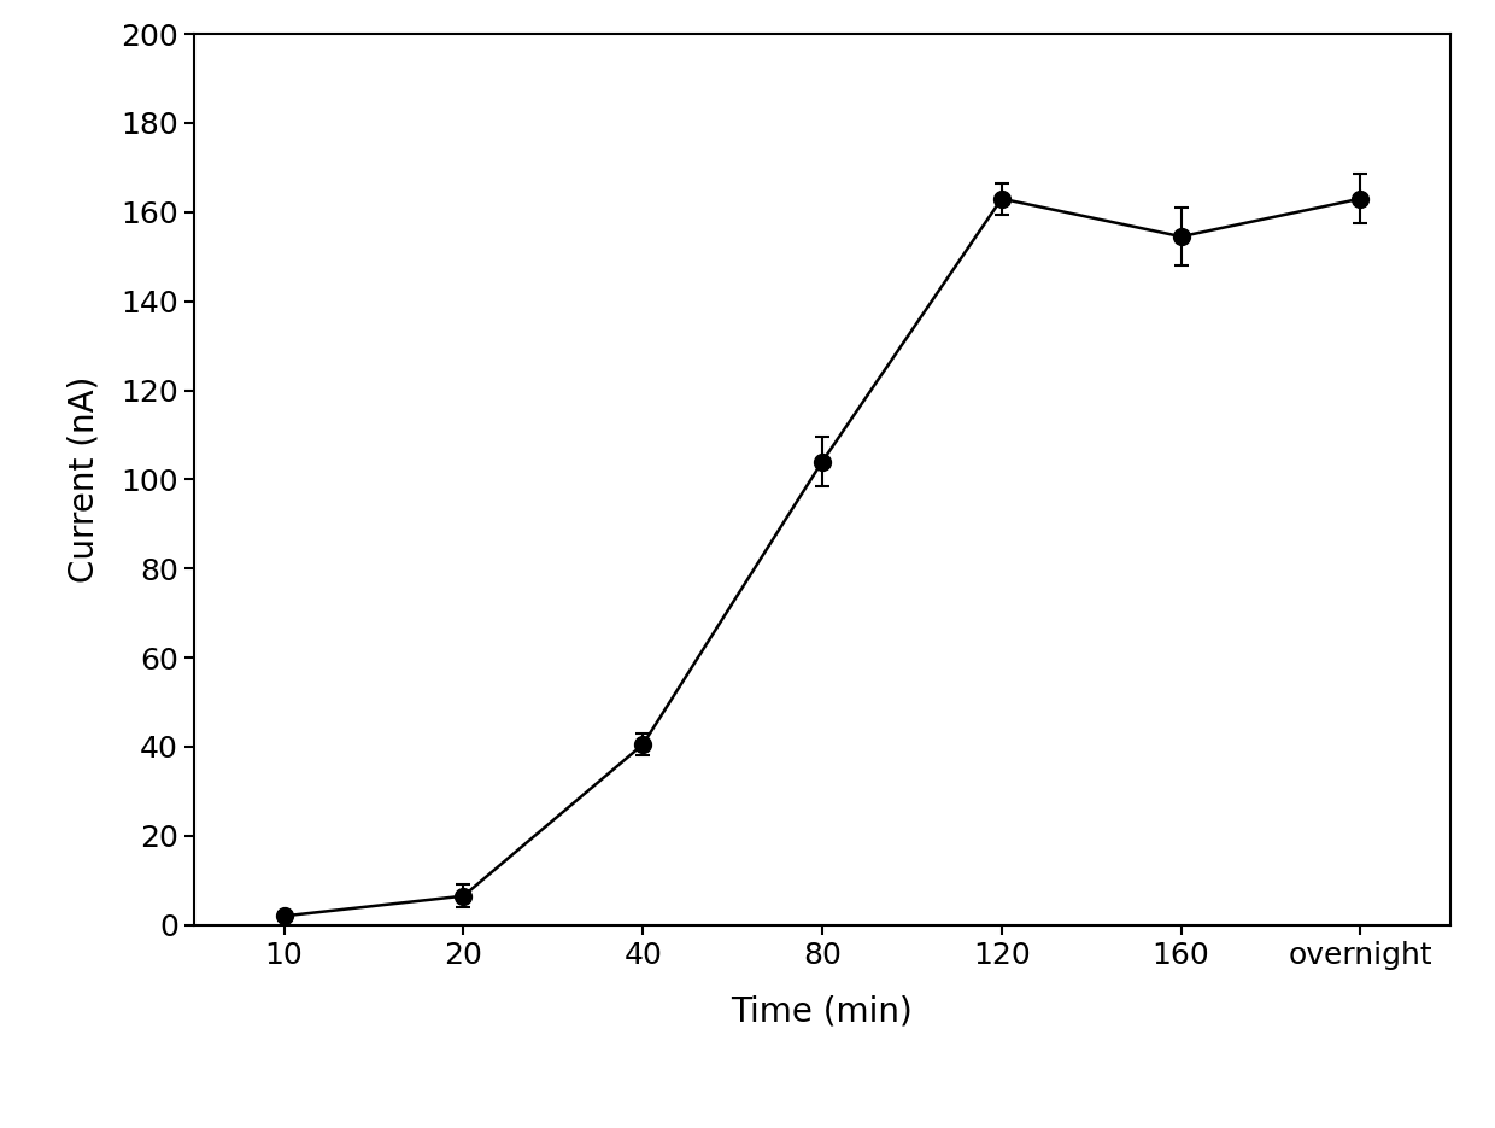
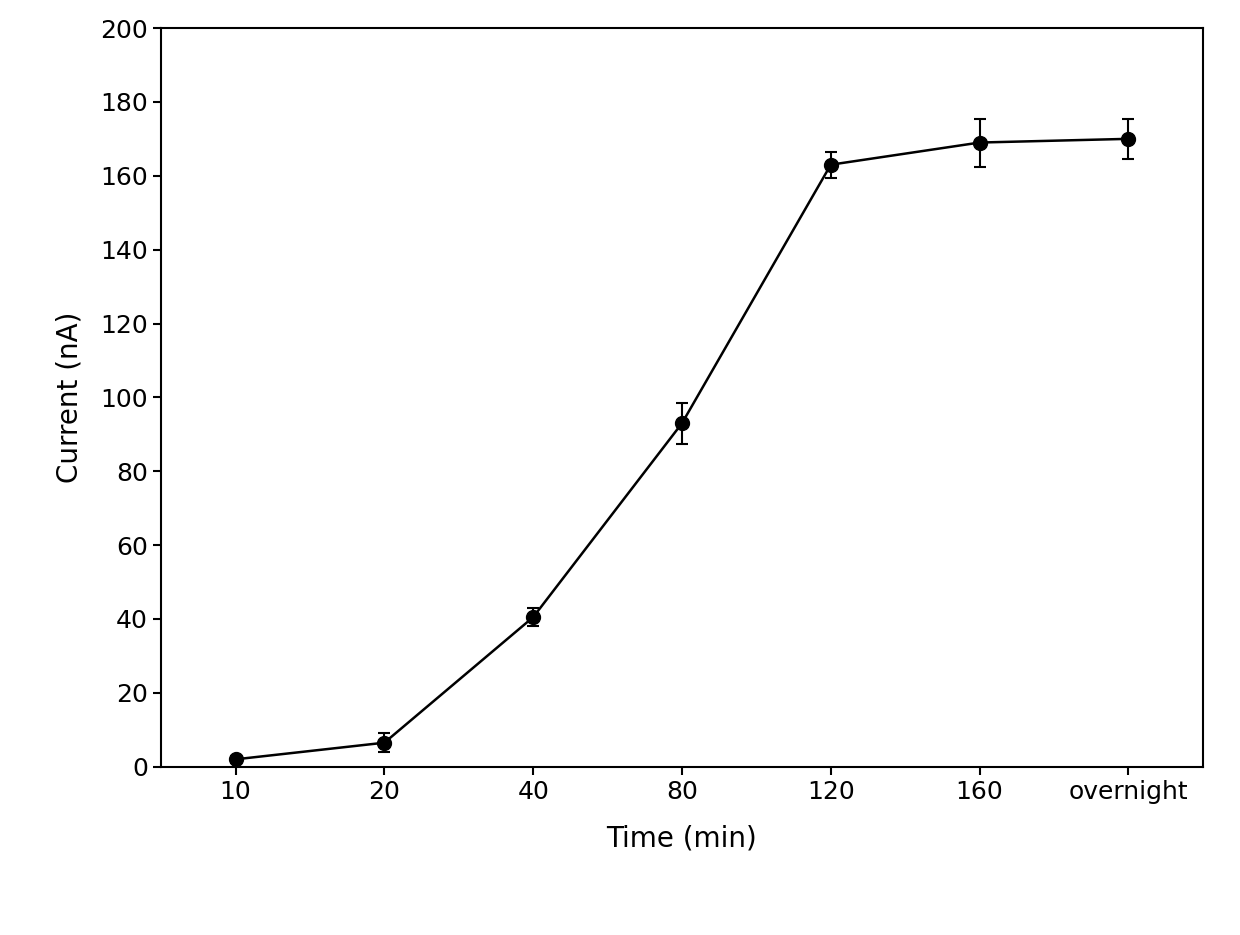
80: 104.0 -> 93.0
160: 154.5 -> 169.0
overnight: 163.0 -> 170.0
